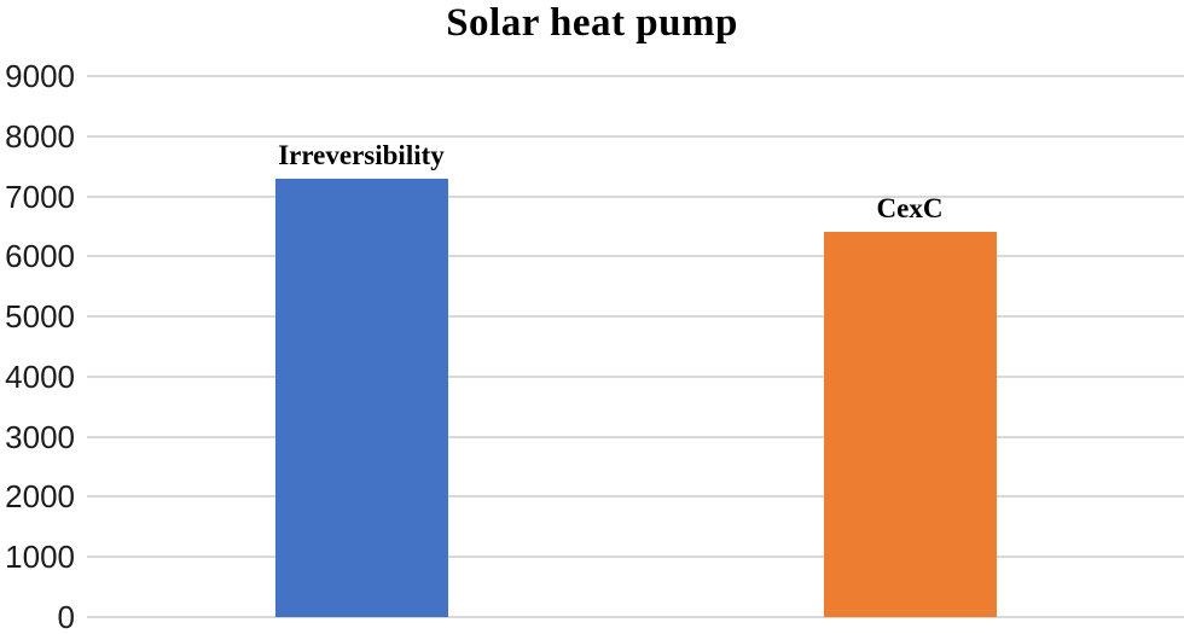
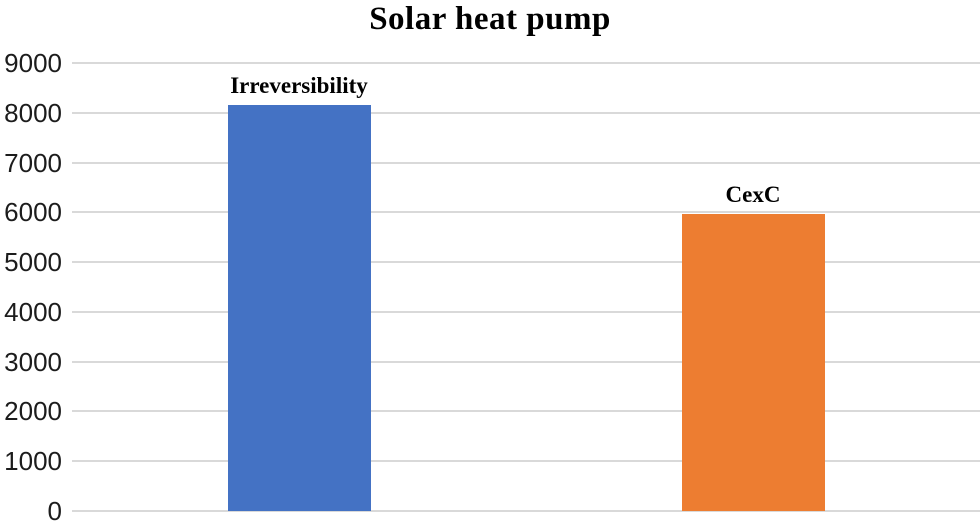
Irreversibility: 7300 -> 8200
CexC: 6400 -> 6000
